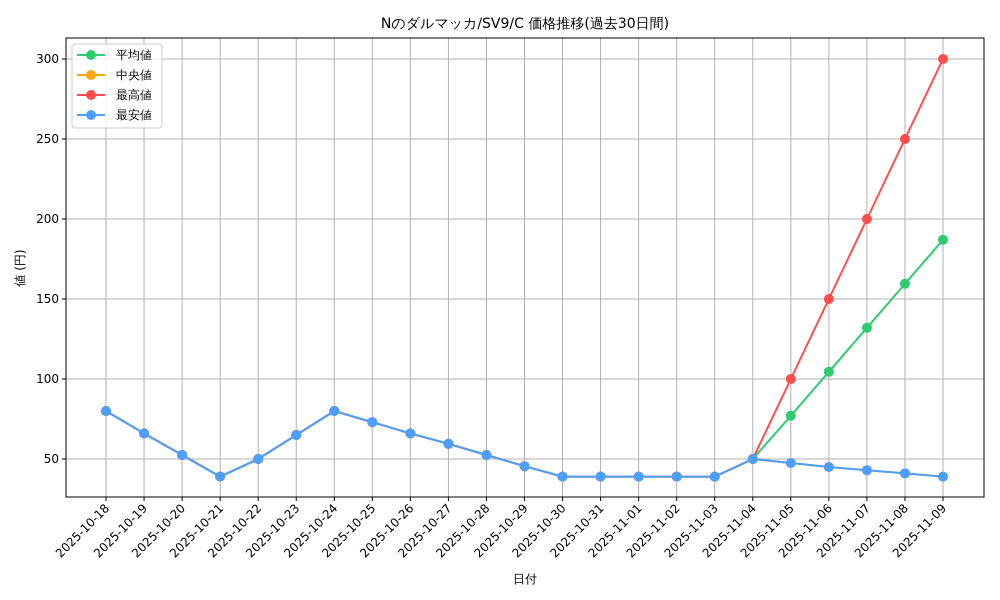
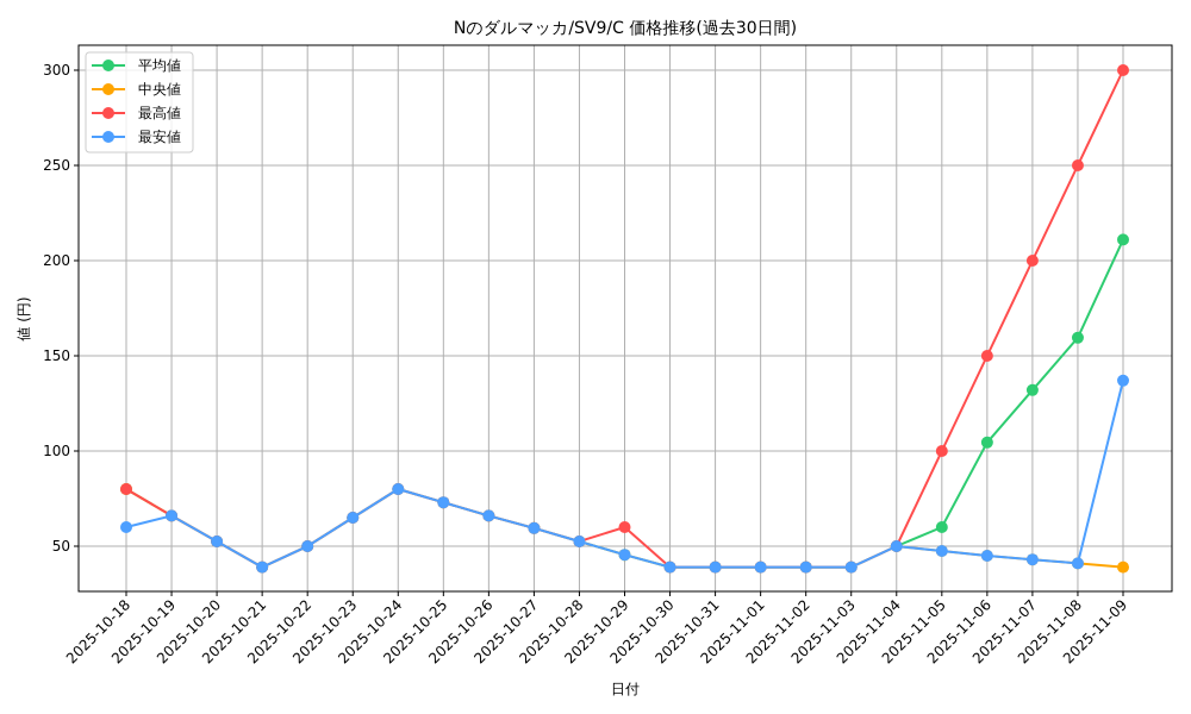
最安値/2025-10-18: 80 -> 60
最高値/2025-10-29: 46 -> 60
平均値/2025-11-05: 77 -> 60
平均値/2025-11-09: 187 -> 211
最安値/2025-11-09: 39 -> 137
